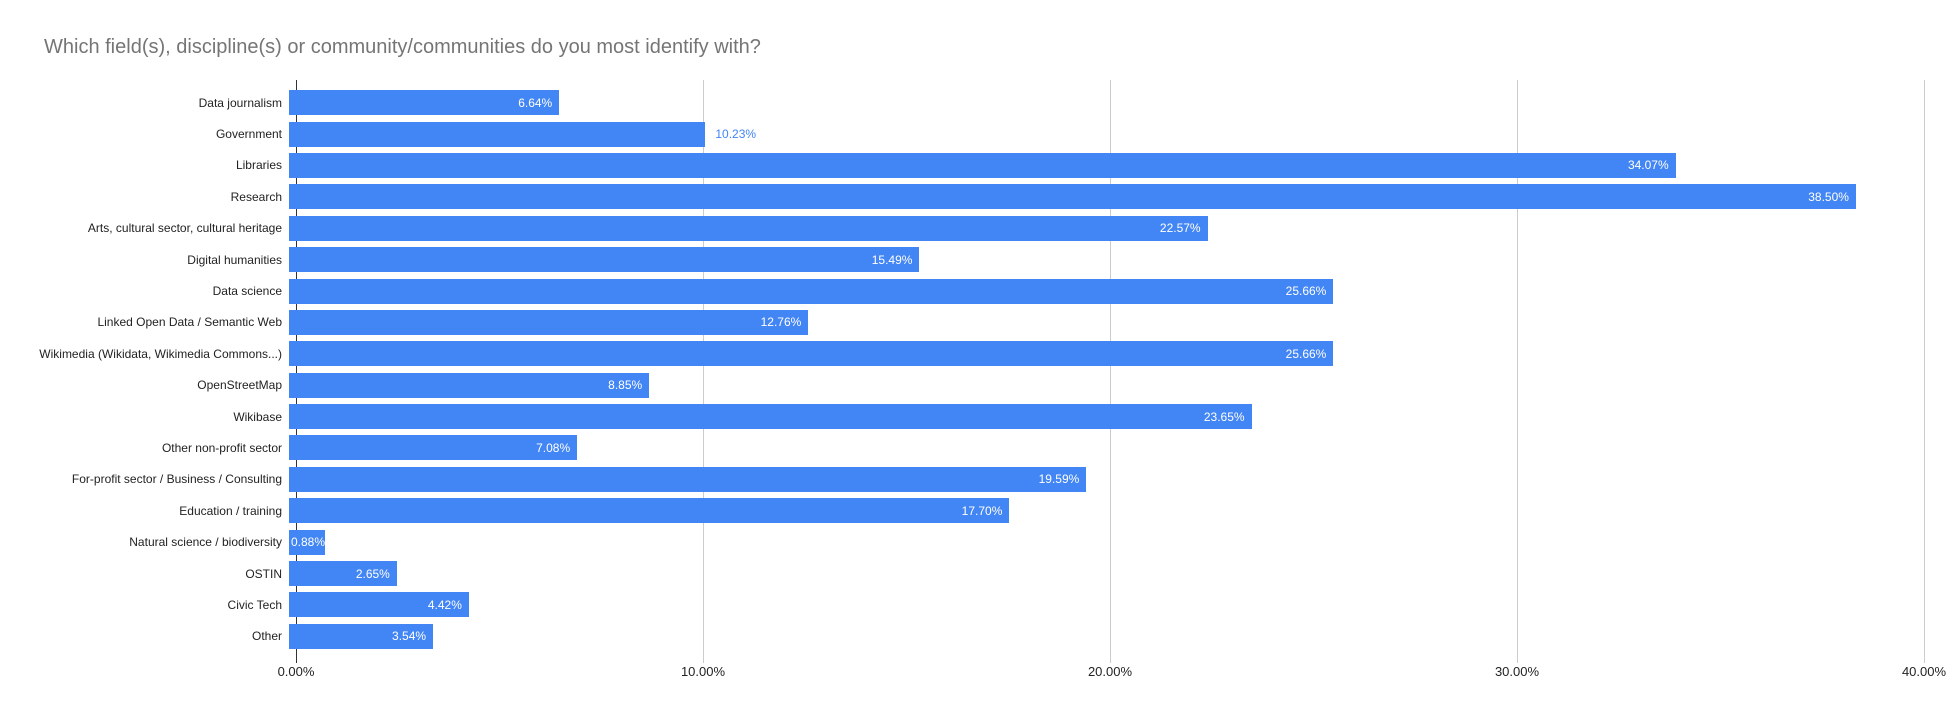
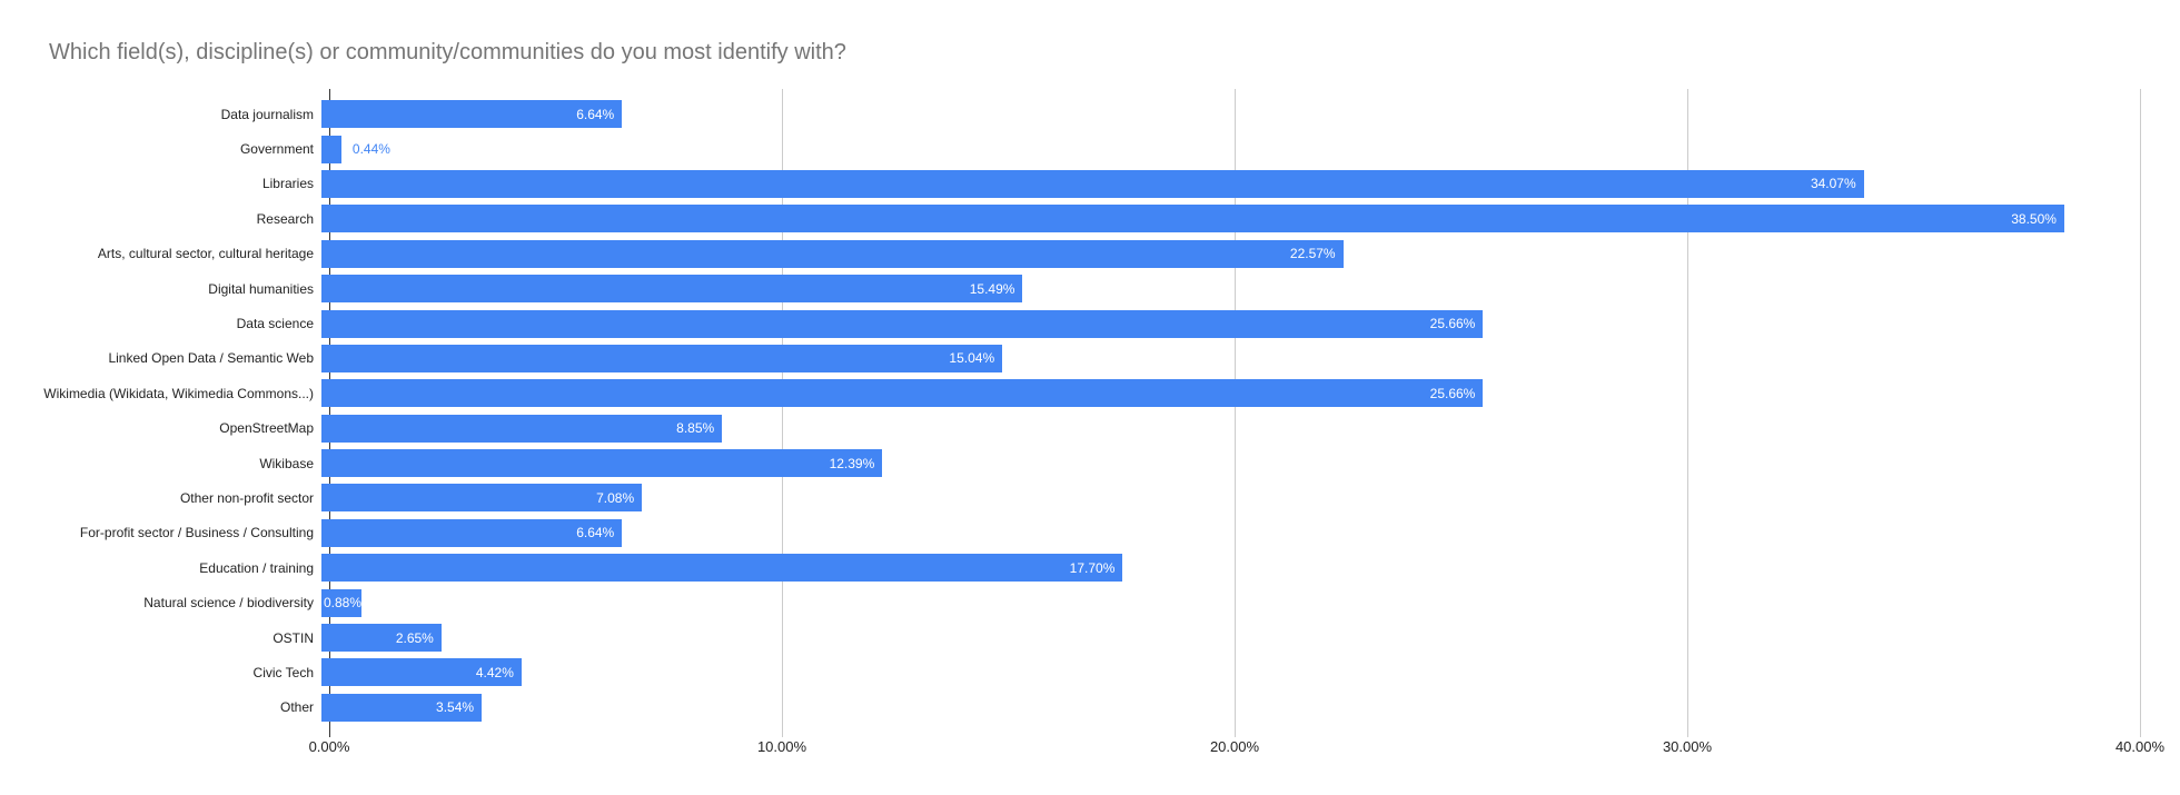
Government: 10.23% -> 0.44%
Linked Open Data / Semantic Web: 12.76% -> 15.04%
Wikibase: 23.65% -> 12.39%
For-profit sector / Business / Consulting: 19.59% -> 6.64%
